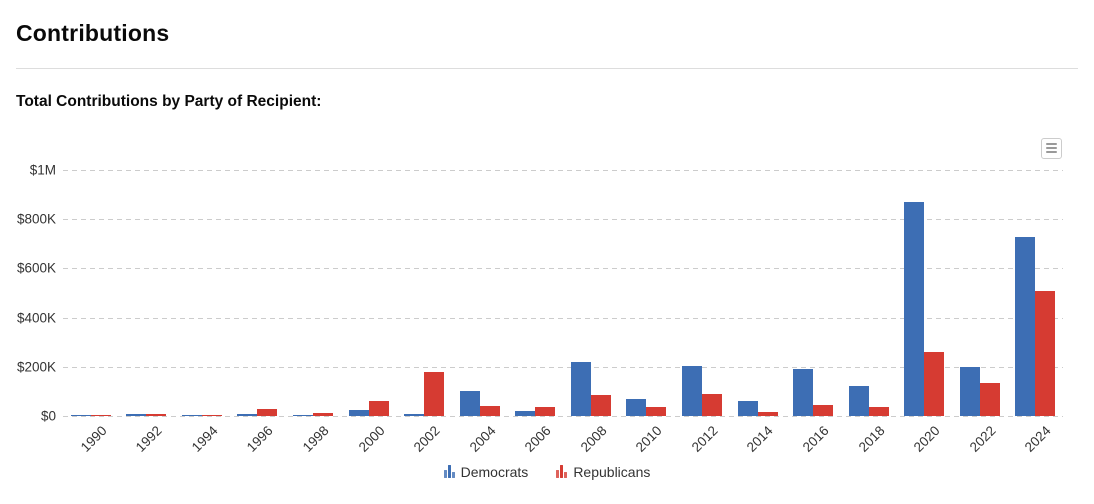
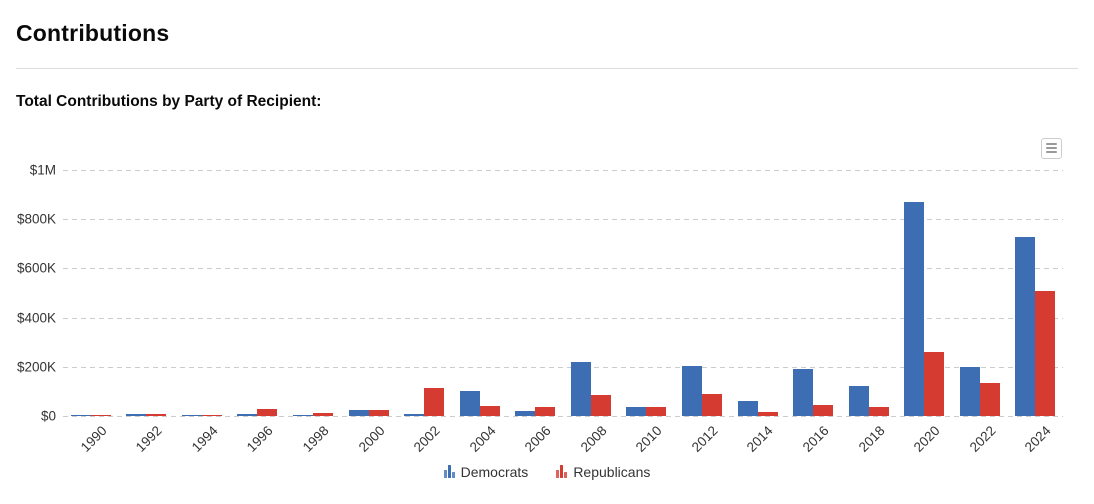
Republicans/2000: $60K -> $20K
Republicans/2002: $180K -> $120K
Democrats/2010: $70K -> $40K
